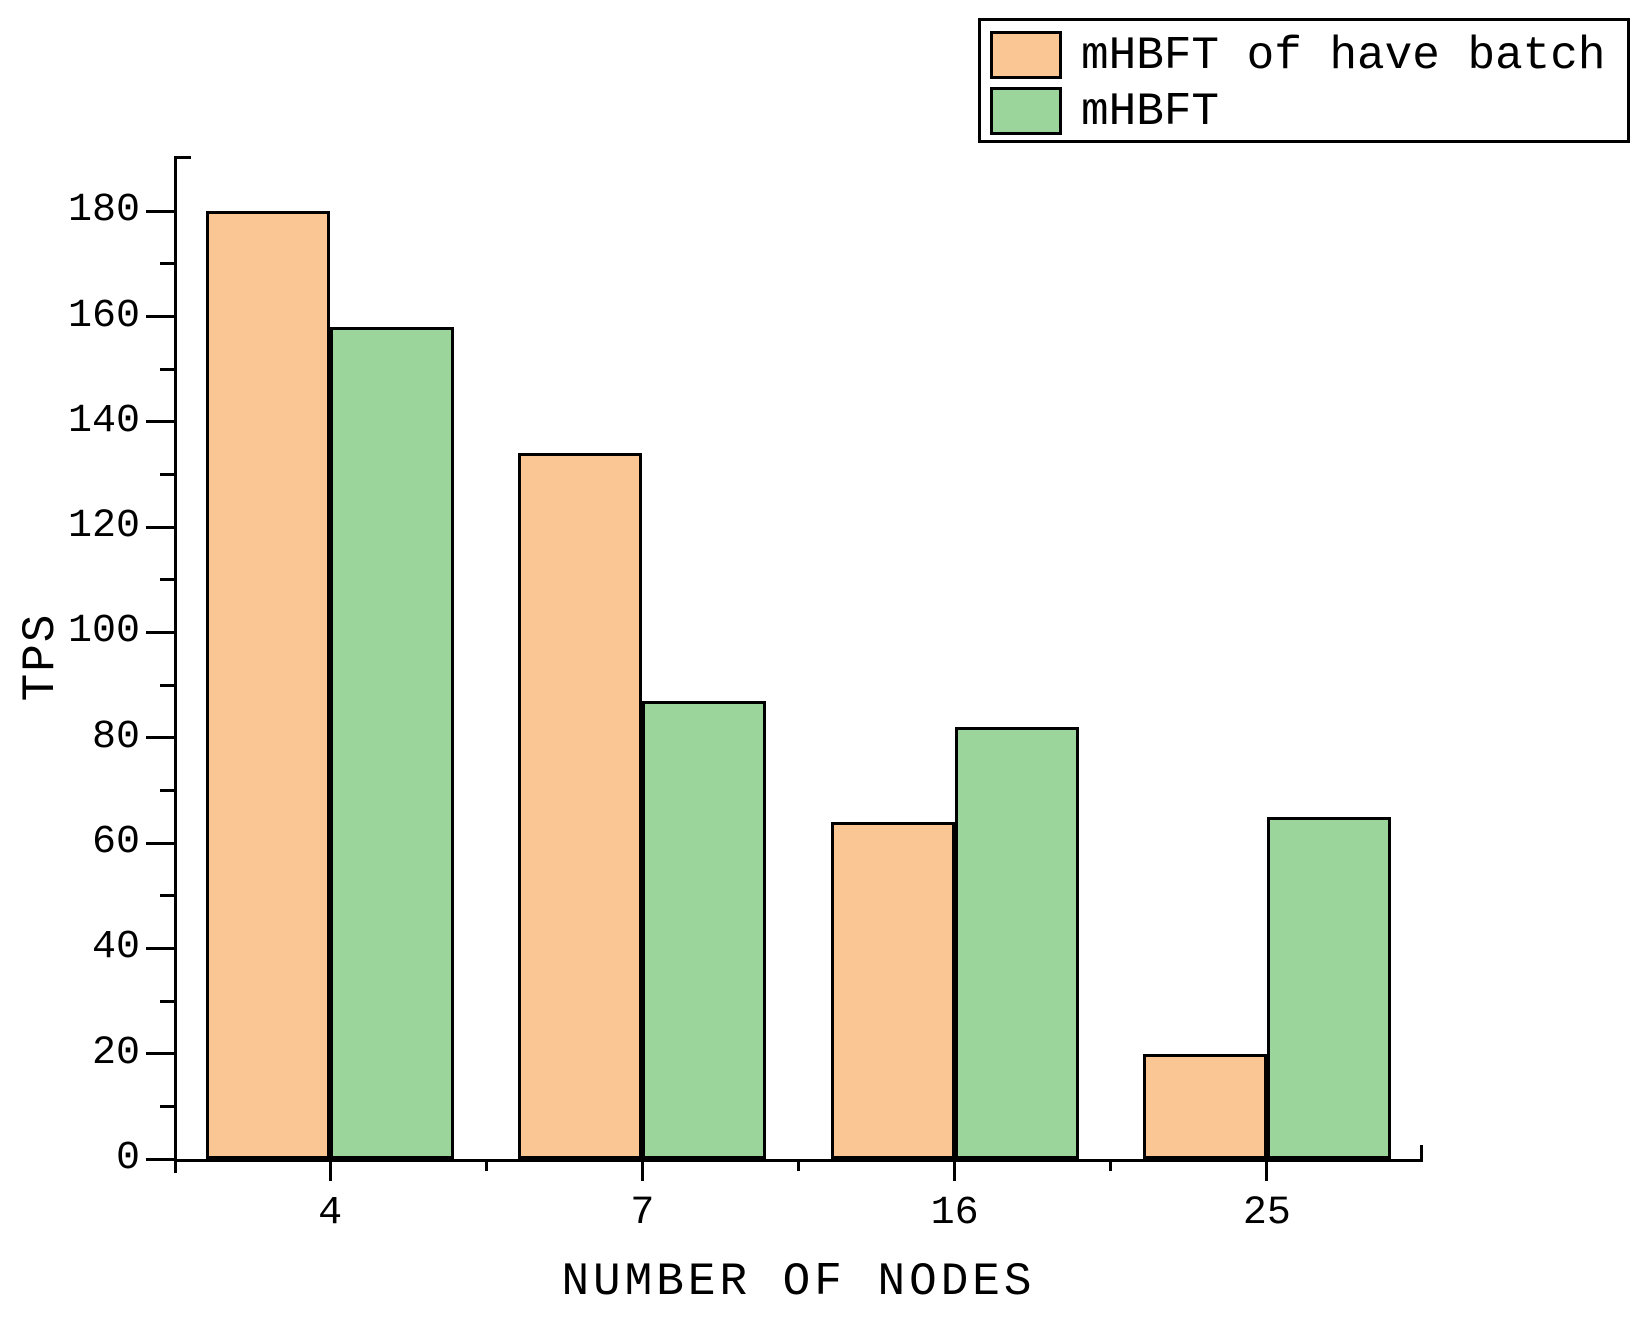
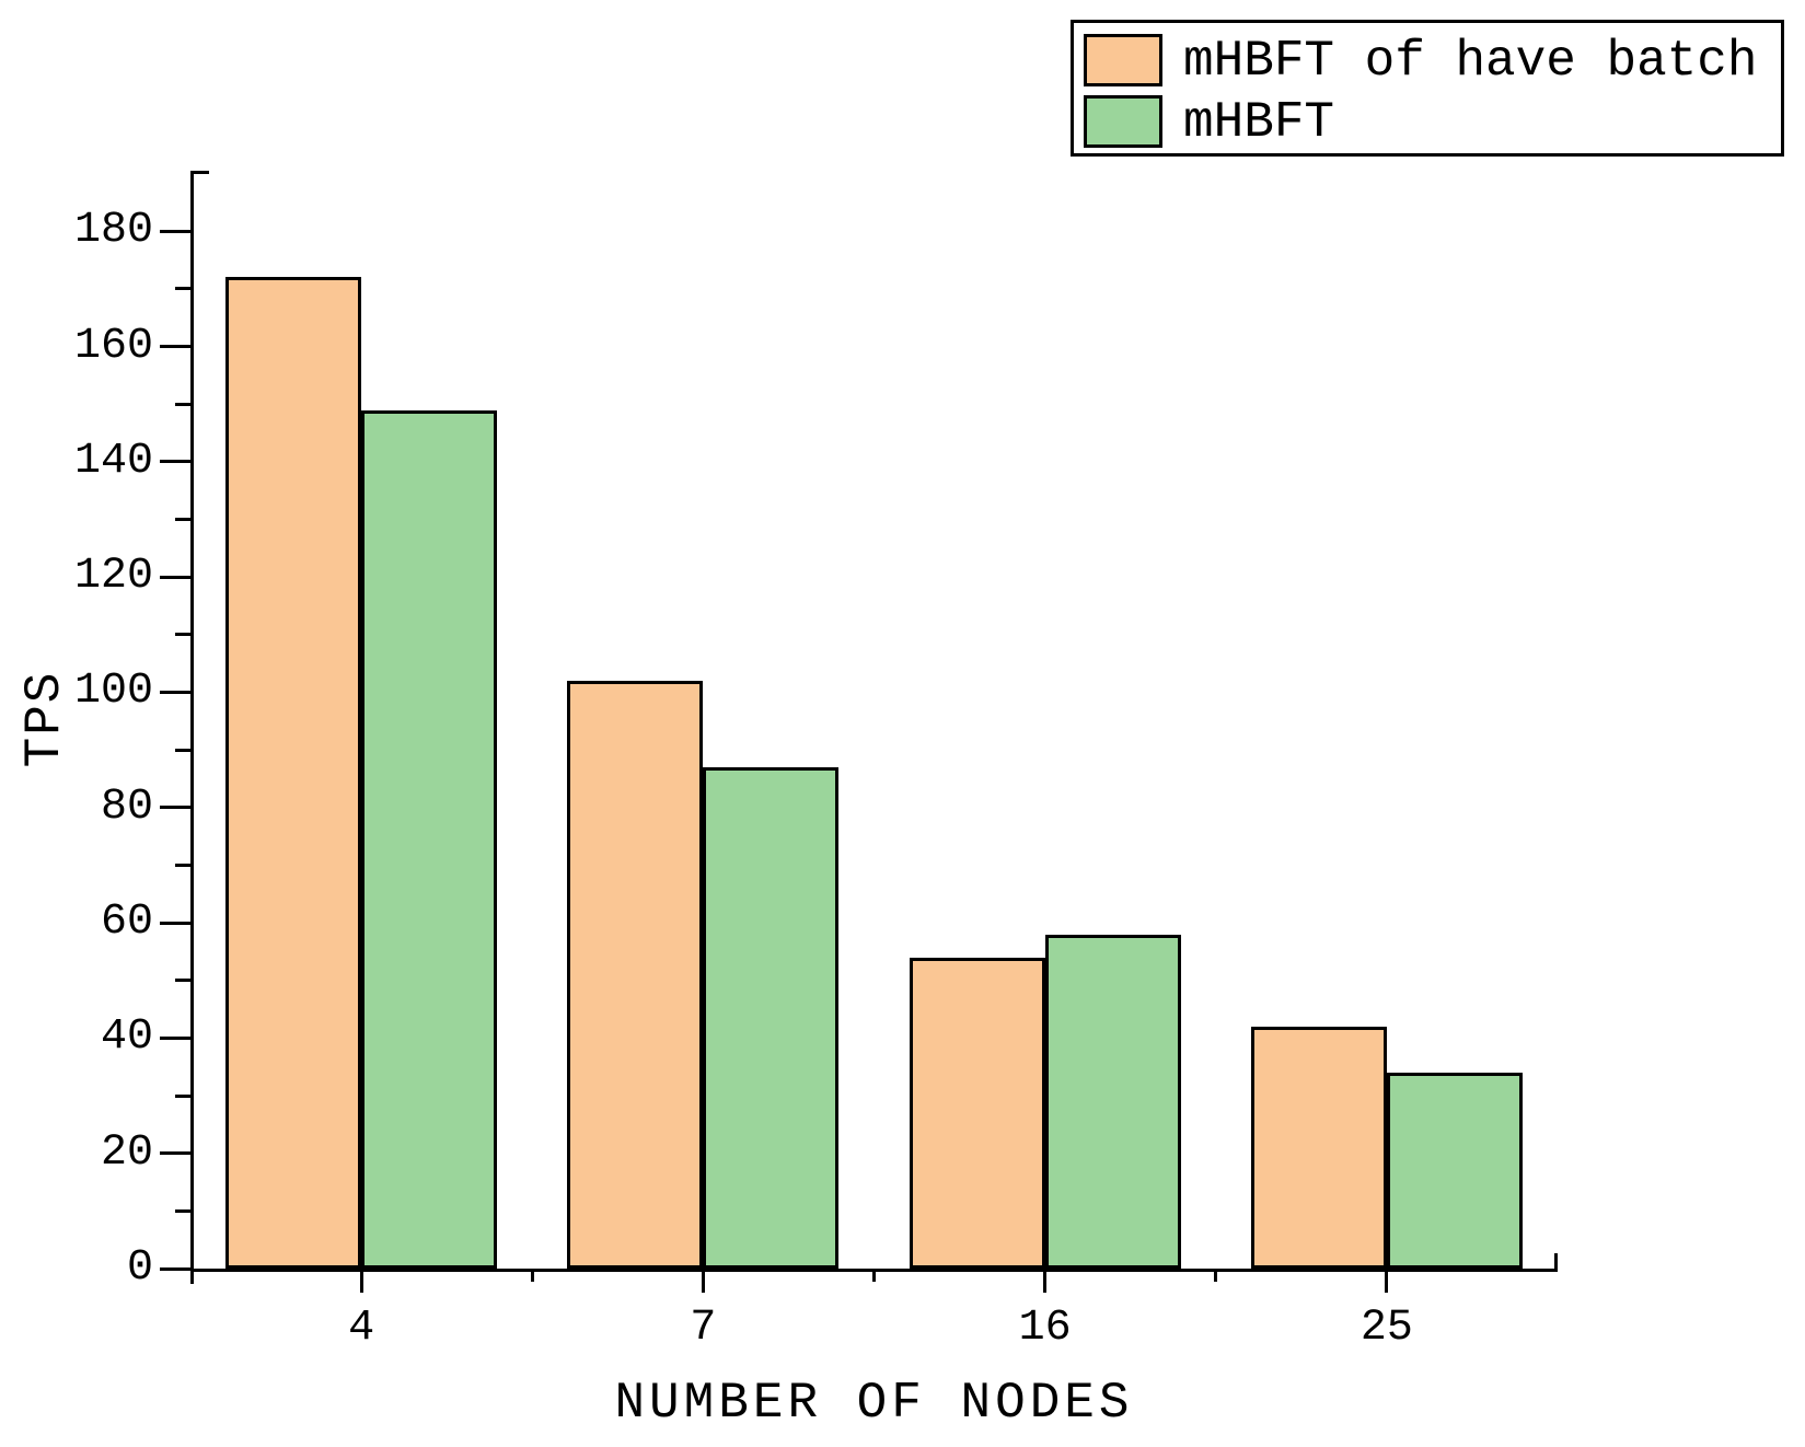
mHBFT of have batch/4: 180 -> 172
mHBFT/4: 158 -> 149
mHBFT of have batch/7: 134 -> 102
mHBFT of have batch/16: 64 -> 54
mHBFT/16: 82 -> 58
mHBFT of have batch/25: 20 -> 42
mHBFT/25: 65 -> 34
